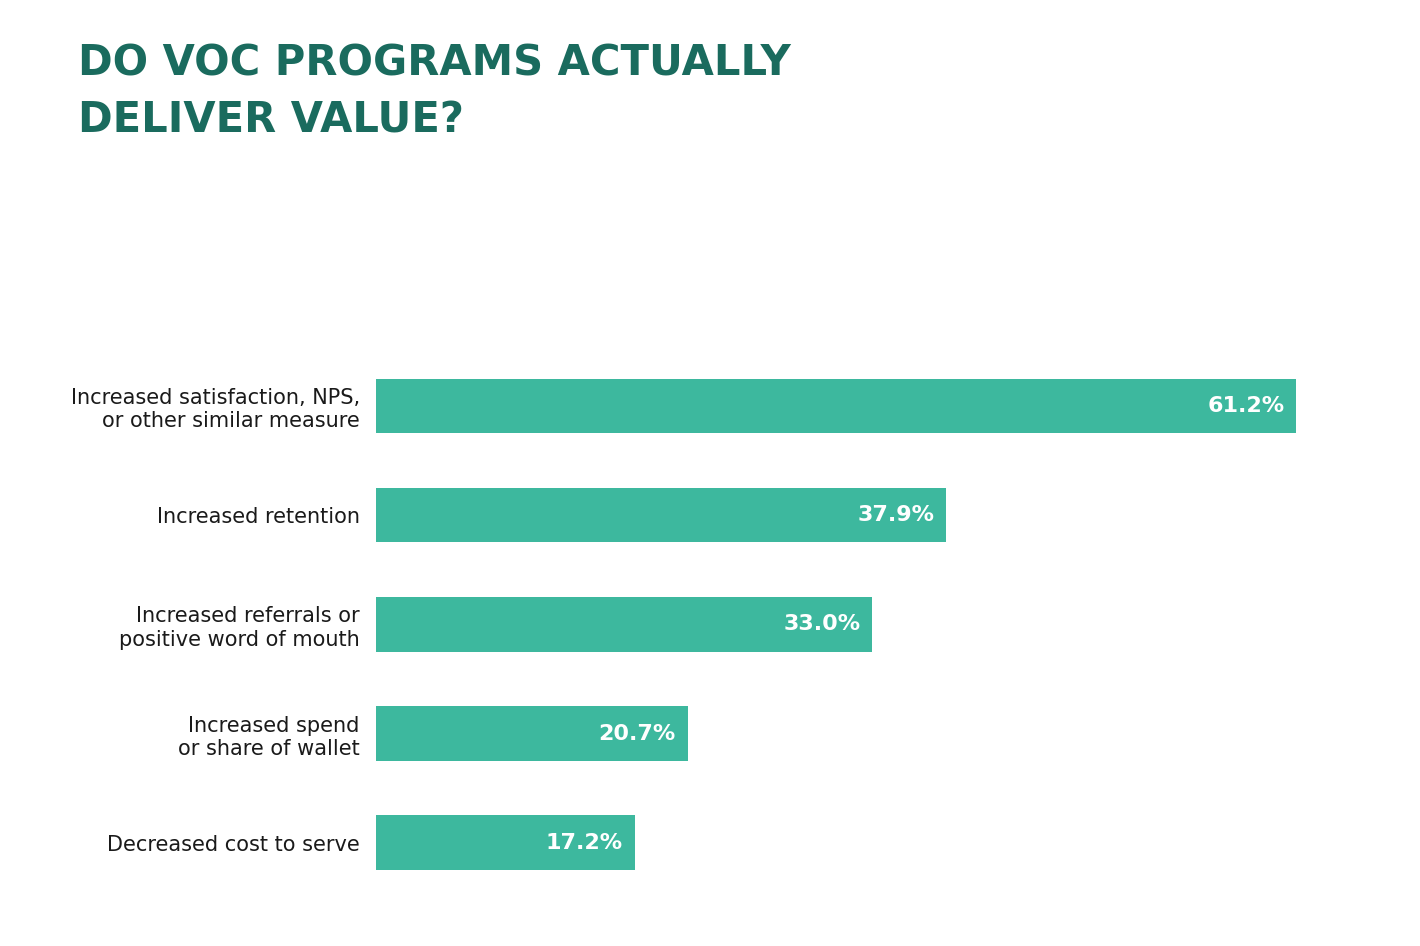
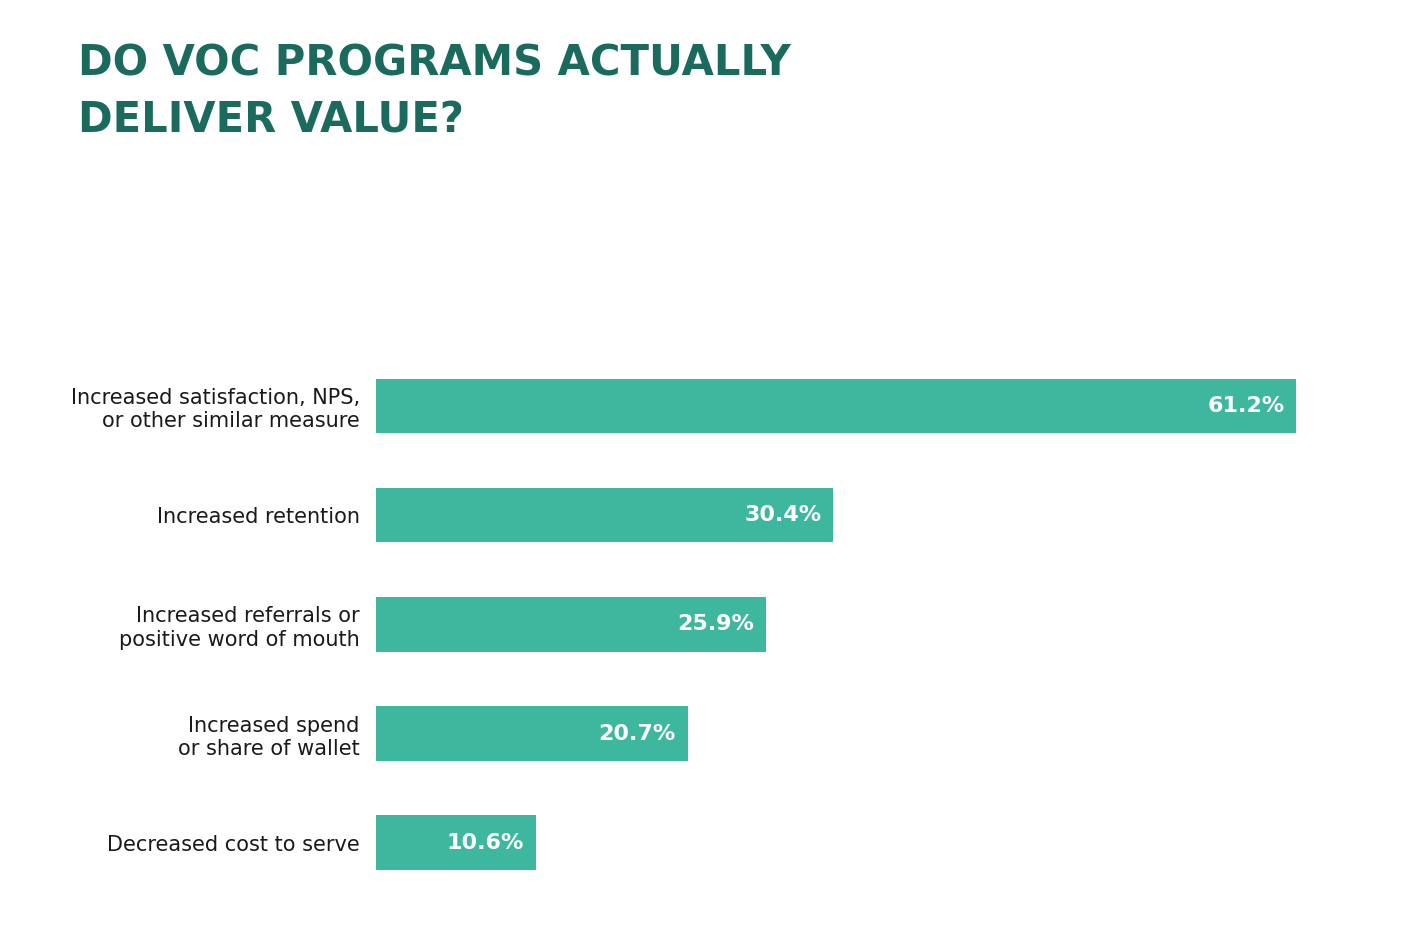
Increased retention: 37.9% -> 30.4%
Increased referrals or positive word of mouth: 33.0% -> 25.9%
Decreased cost to serve: 17.2% -> 10.6%
